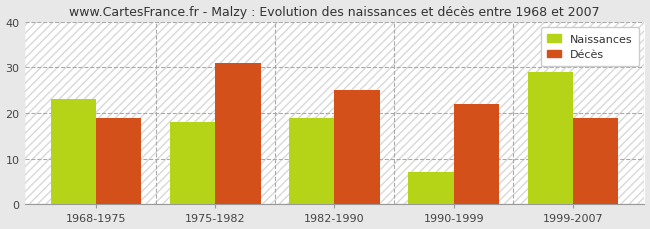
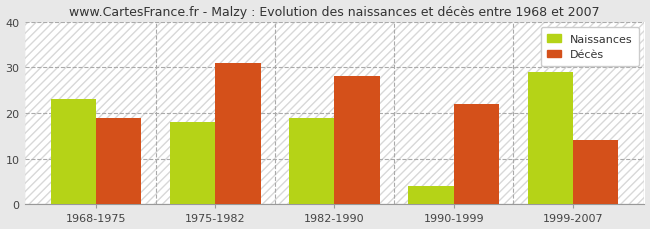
Décès/1982-1990: 25 -> 28
Naissances/1990-1999: 7 -> 4
Décès/1999-2007: 19 -> 14
